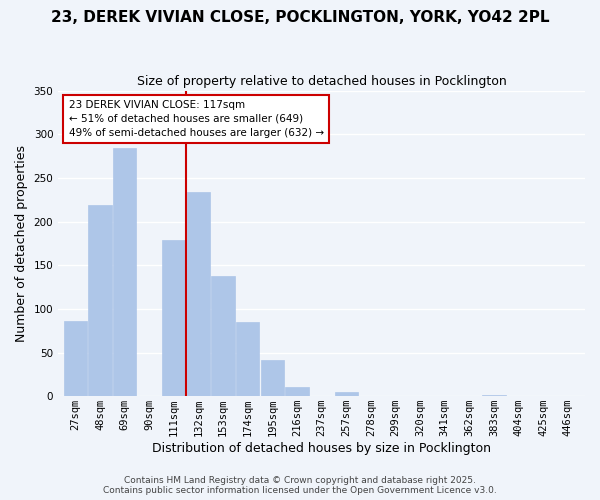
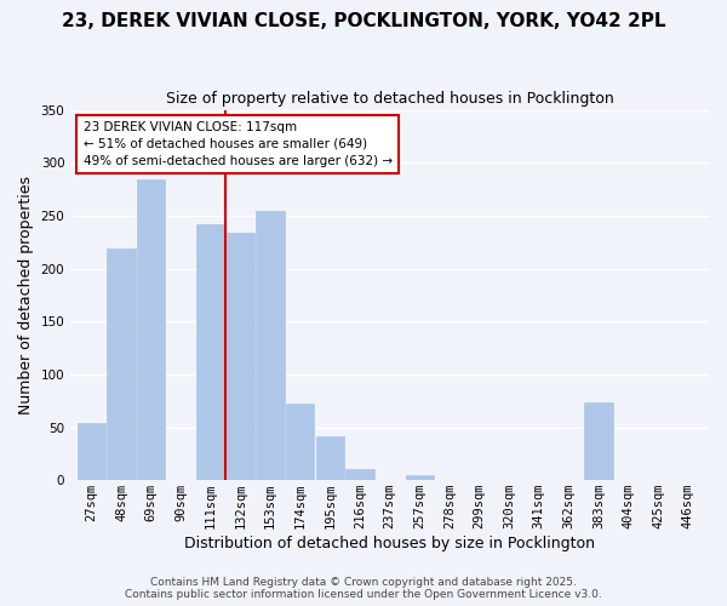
27sqm: 86 -> 54
111sqm: 179 -> 242
153sqm: 138 -> 254
174sqm: 85 -> 72
383sqm: 1 -> 74
